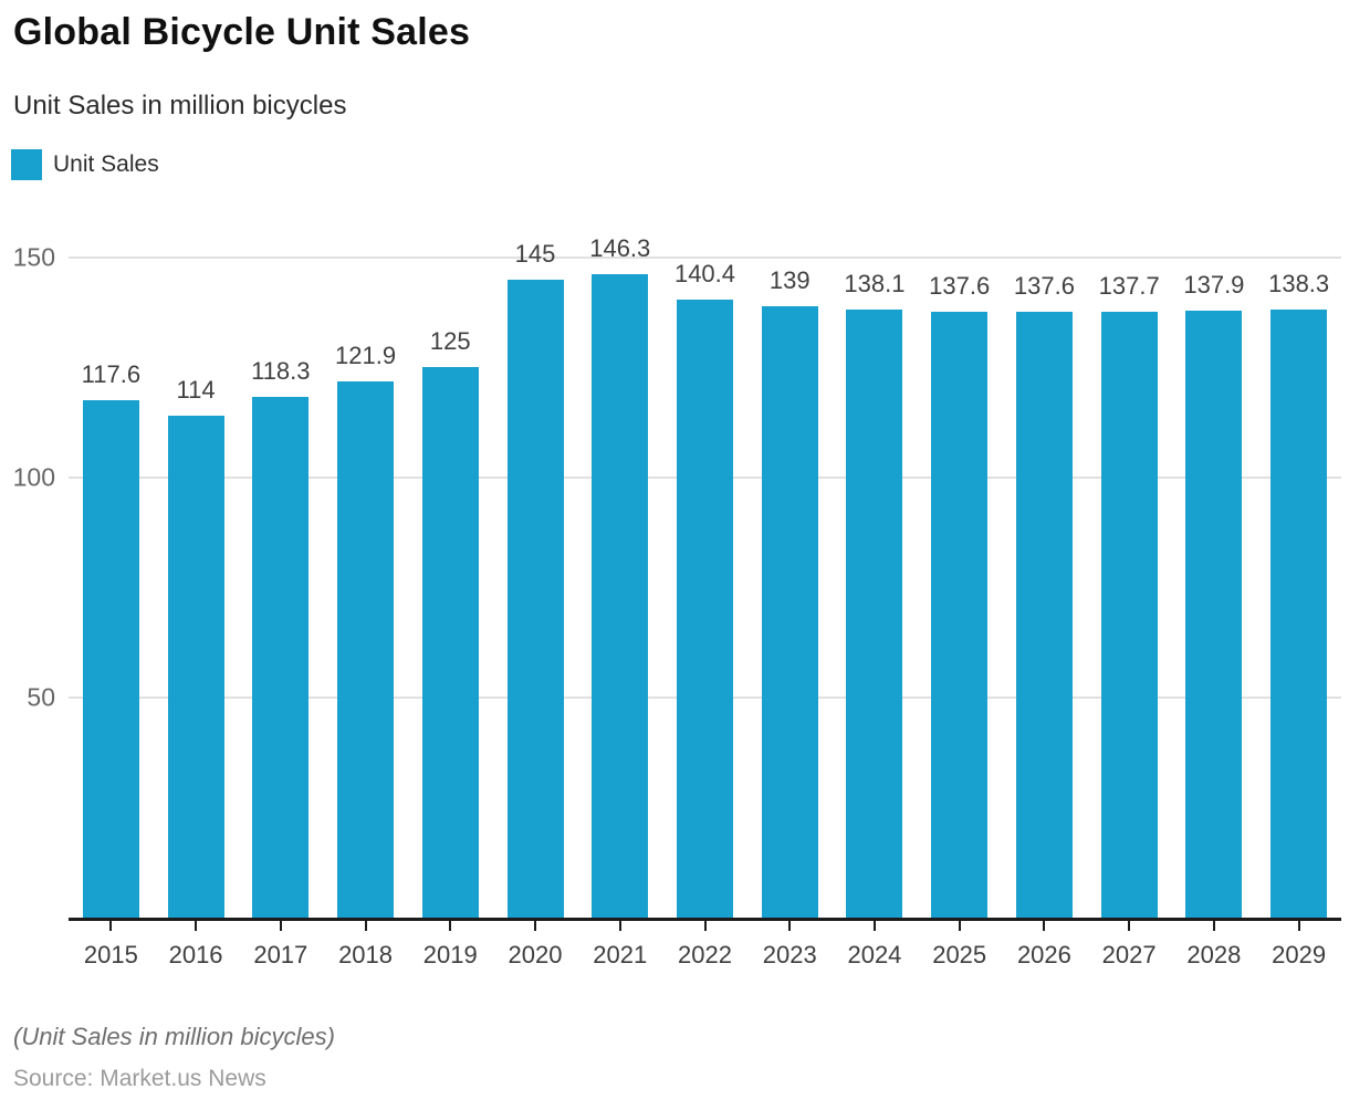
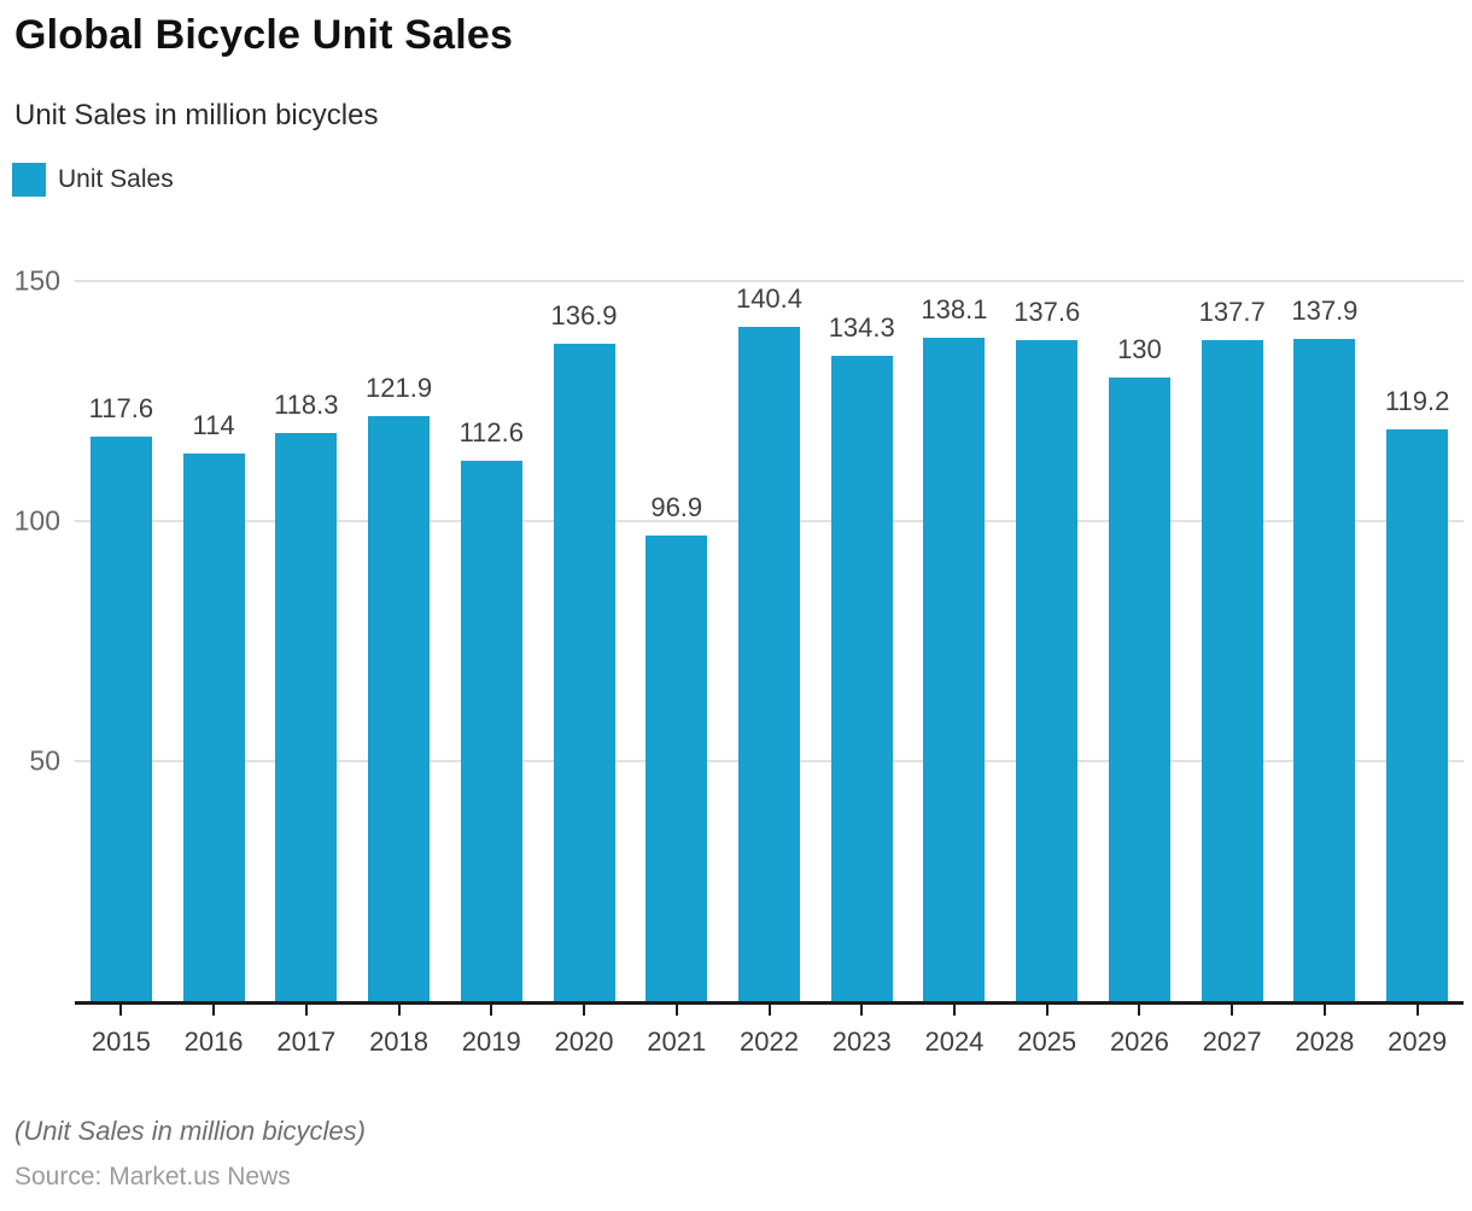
2019: 125 -> 112.6
2020: 145 -> 136.9
2021: 146.3 -> 96.9
2023: 139 -> 134.3
2026: 137.6 -> 130
2029: 138.3 -> 119.2
